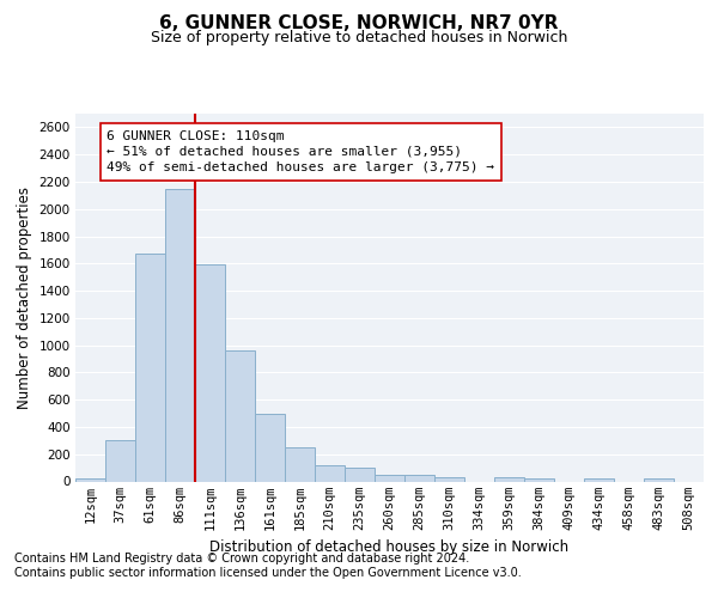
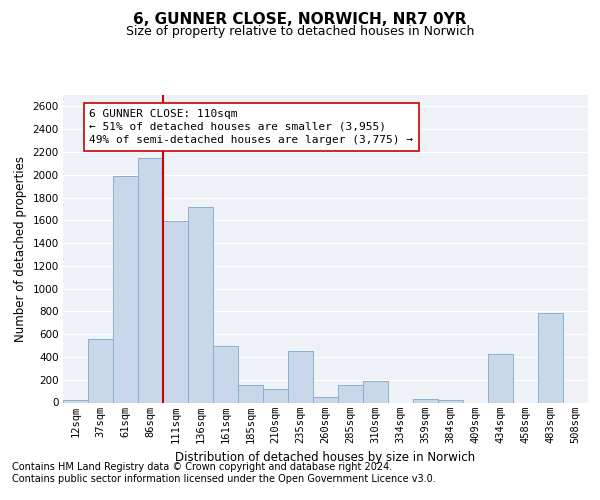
37sqm: 300 -> 560
61sqm: 1670 -> 1990
136sqm: 960 -> 1720
185sqm: 250 -> 150
235sqm: 100 -> 450
285sqm: 50 -> 150
310sqm: 30 -> 190
434sqm: 20 -> 430
483sqm: 20 -> 790
